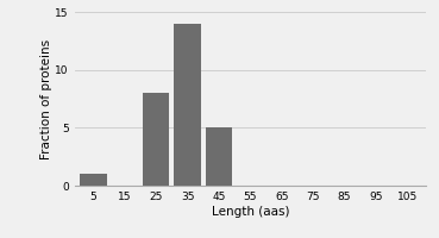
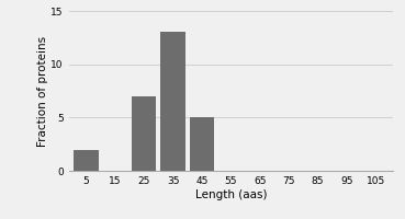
5: 1 -> 2
25: 8 -> 7
35: 14 -> 13
